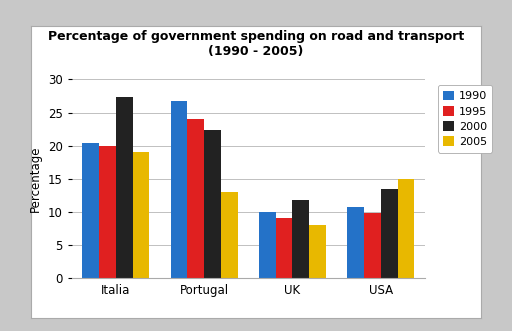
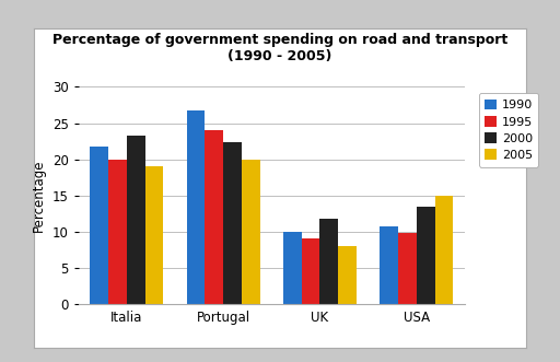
1990/Italia: 20.4 -> 21.8
2000/Italia: 27.4 -> 23.3
2005/Portugal: 13 -> 20
